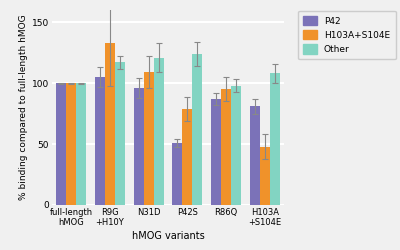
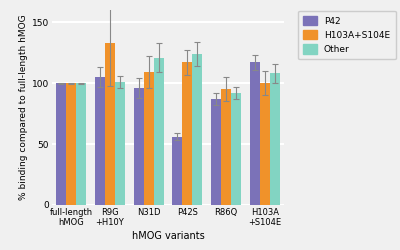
Other/R9G +H10Y: 117 -> 101
P42/P42S: 51 -> 56
H103A+S104E/P42S: 79 -> 117
Other/R86Q: 98 -> 92
P42/H103A +S104E: 81 -> 117
H103A+S104E/H103A +S104E: 48 -> 100
